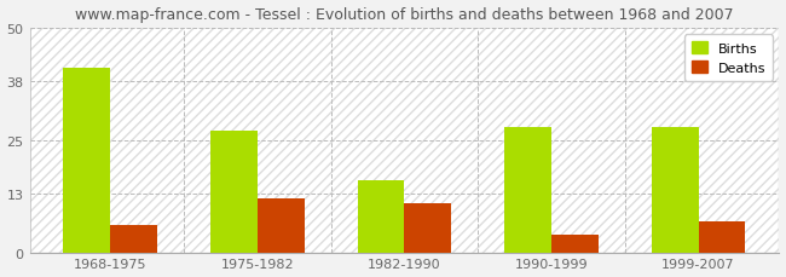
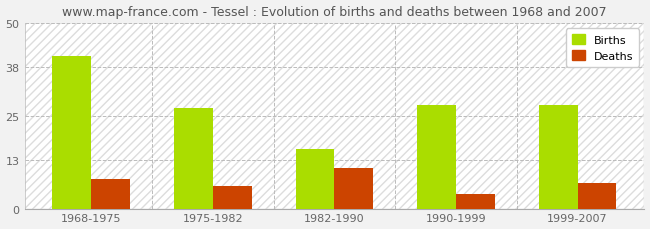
Deaths/1968-1975: 6 -> 8
Deaths/1975-1982: 12 -> 6
